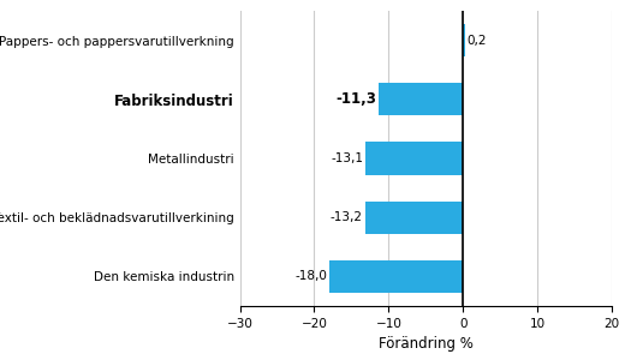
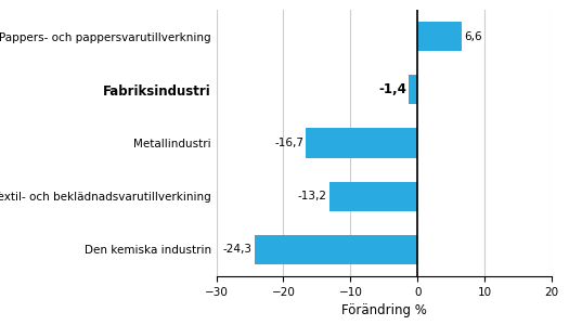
Pappers- och pappersvarutillverkning: 0,2 -> 6,6
Fabriksindustri: -11,3 -> -1,4
Metallindustri: -13,1 -> -16,7
Den kemiska industrin: -18,0 -> -24,3
